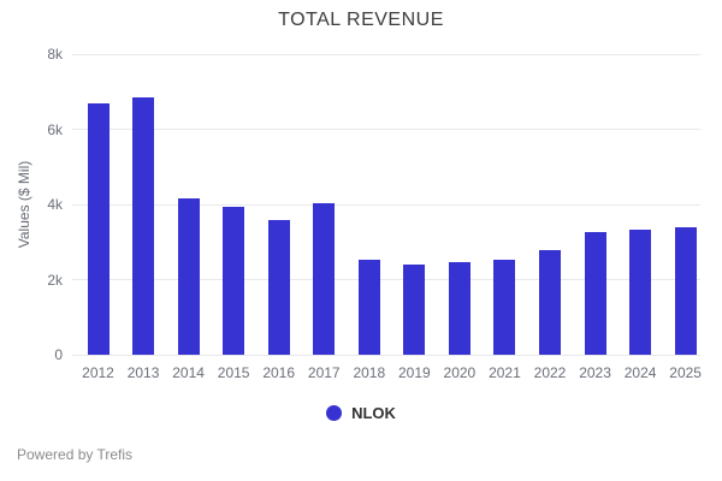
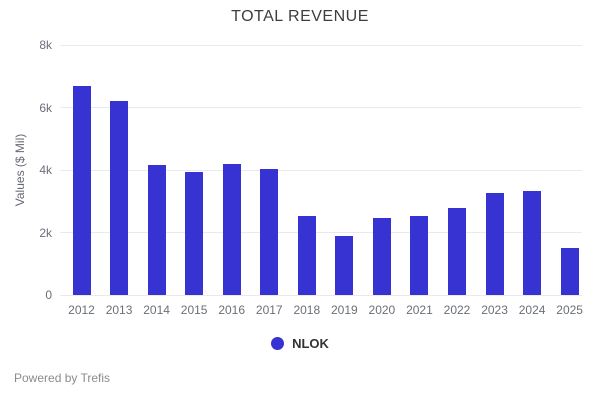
2013: 6.9k -> 6.2k
2016: 3.6k -> 4.2k
2019: 2.4k -> 1.9k
2025: 3.4k -> 1.5k
